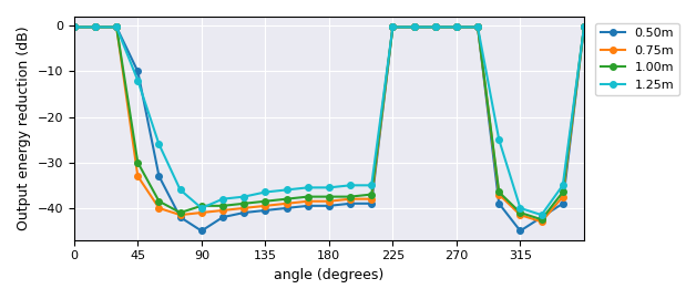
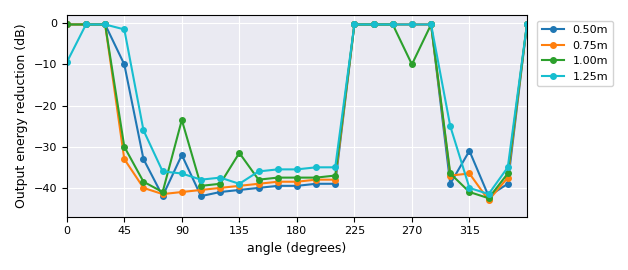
1.25m/0: -0.3 -> -9.5
1.25m/45: -12.0 -> -1.5
0.50m/90: -45.0 -> -32.0
1.00m/90: -39.5 -> -23.5
1.25m/90: -40.0 -> -36.5
1.00m/135: -38.5 -> -31.5
1.25m/135: -36.5 -> -39.0
1.00m/270: -0.3 -> -10.0
0.50m/315: -45.0 -> -31.0
0.75m/315: -41.5 -> -36.5
